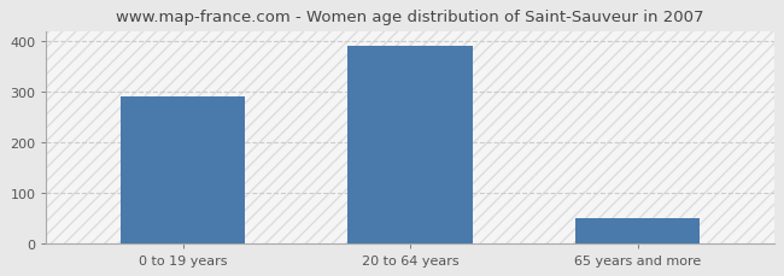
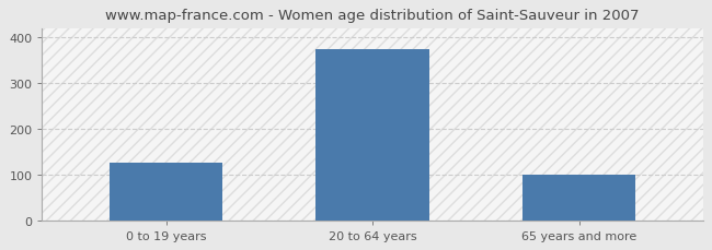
0 to 19 years: 290 -> 125
20 to 64 years: 390 -> 375
65 years and more: 50 -> 100
